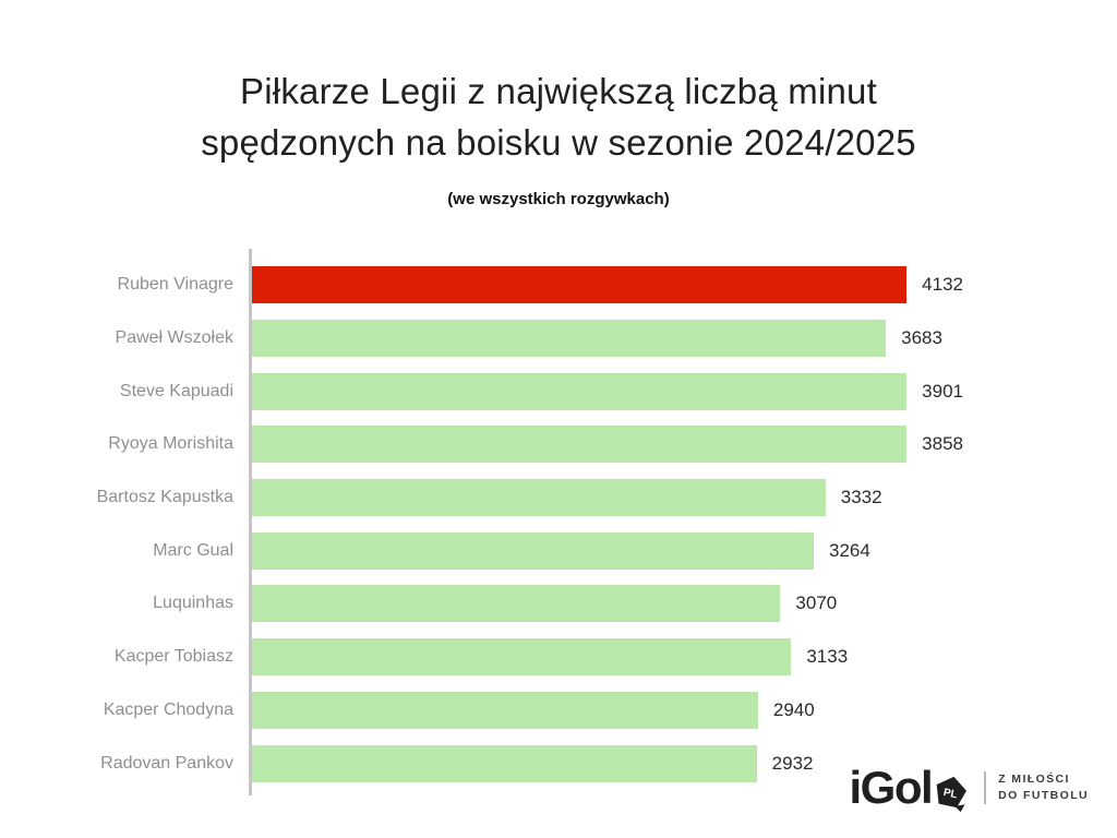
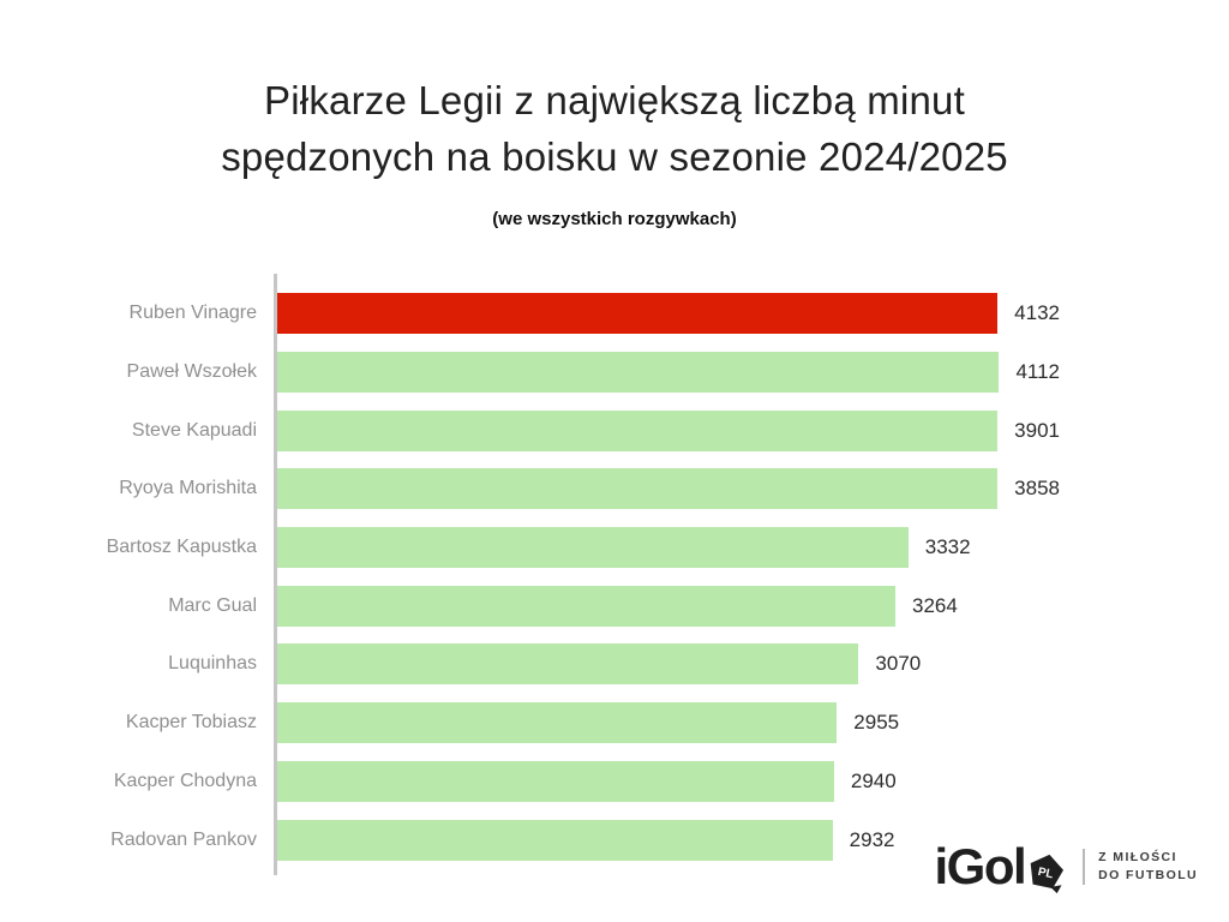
Paweł Wszołek: 3683 -> 4112
Kacper Tobiasz: 3133 -> 2955
